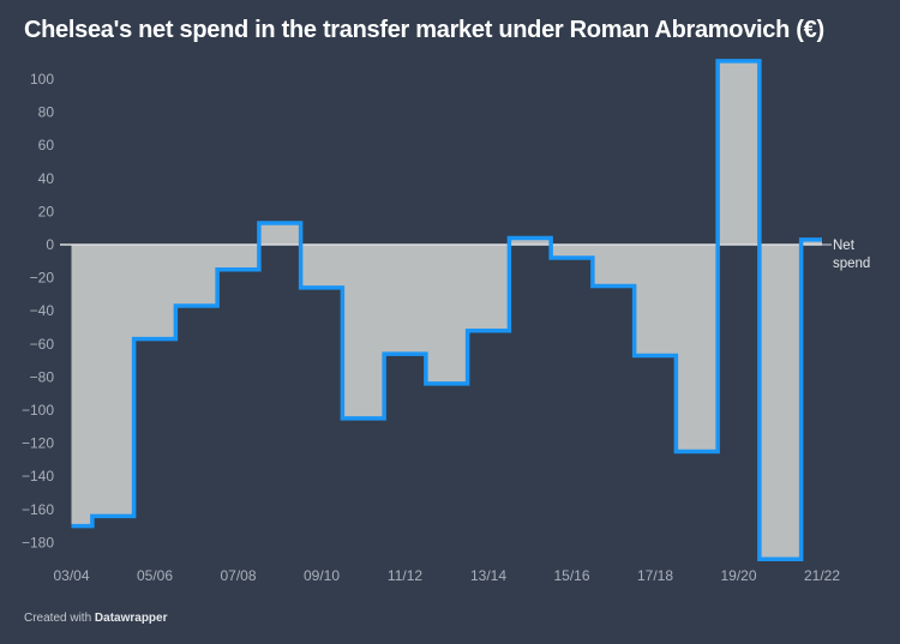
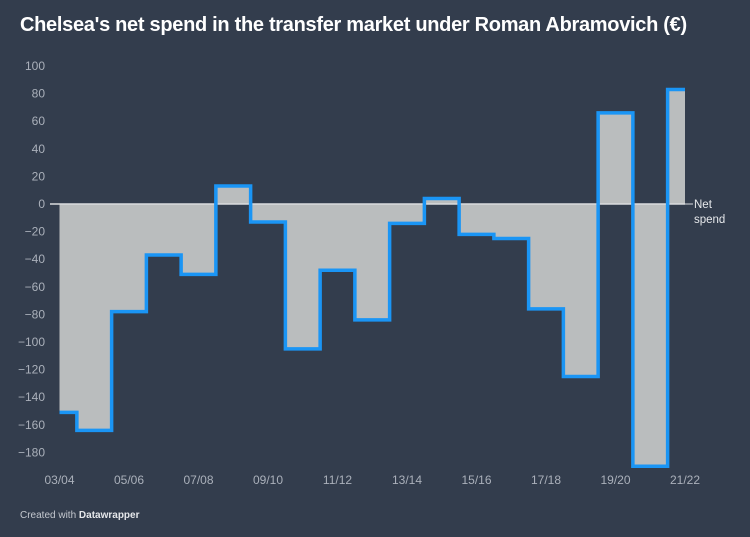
03/04: -170 -> -151
05/06: -57 -> -78
07/08: -15 -> -51
09/10: -26 -> -13
11/12: -66 -> -48
13/14: -52 -> -14
15/16: -8 -> -22
17/18: -67 -> -76
19/20: 111 -> 66
21/22: 3 -> 83
